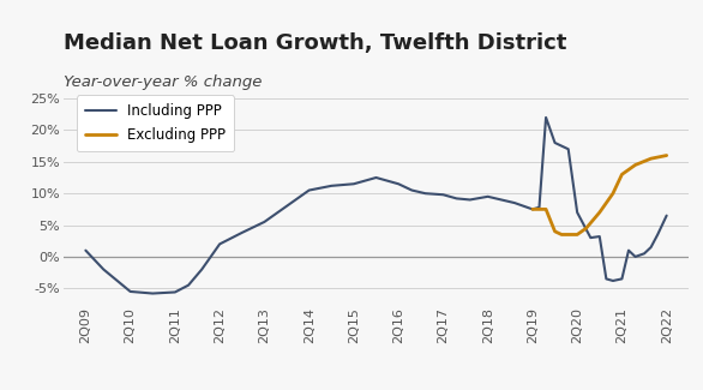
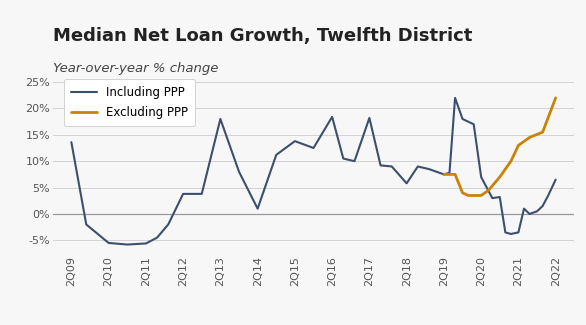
Including PPP/2Q09: 1.0% -> 13.6%
Including PPP/2Q12: 2.0% -> 3.8%
Including PPP/2Q13: 5.5% -> 18.0%
Including PPP/2Q14: 10.5% -> 1.0%
Including PPP/2Q15: 11.5% -> 13.8%
Including PPP/2Q16: 11.5% -> 18.4%
Including PPP/2Q17: 9.8% -> 18.2%
Including PPP/2Q18: 9.5% -> 5.8%
Excluding PPP/2Q22: 16.0% -> 22.0%
